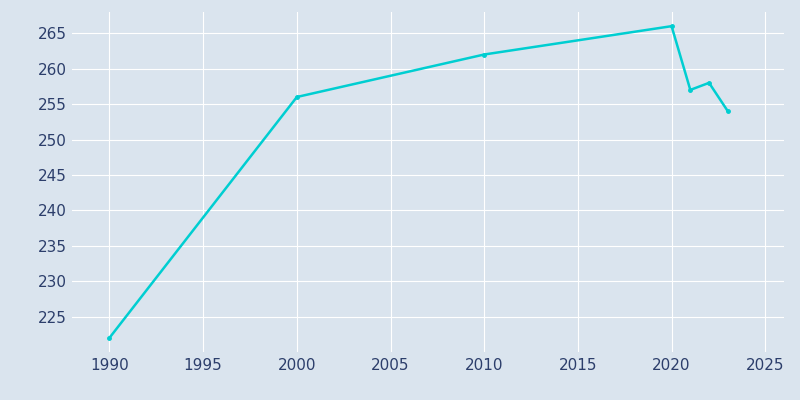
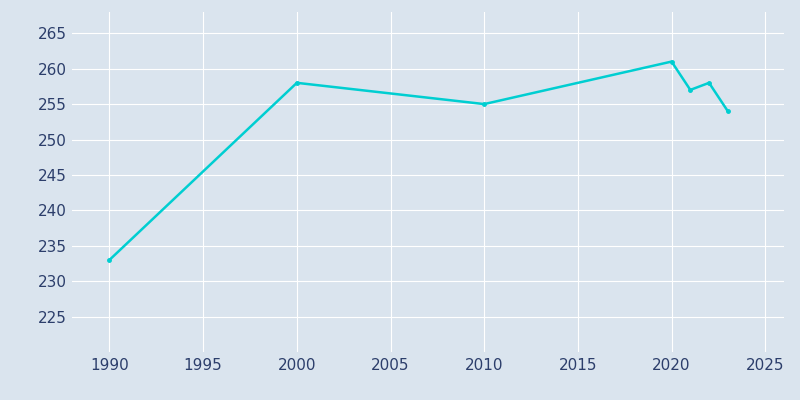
1990: 222 -> 233
2000: 256 -> 258
2010: 262 -> 255
2020: 266 -> 261
